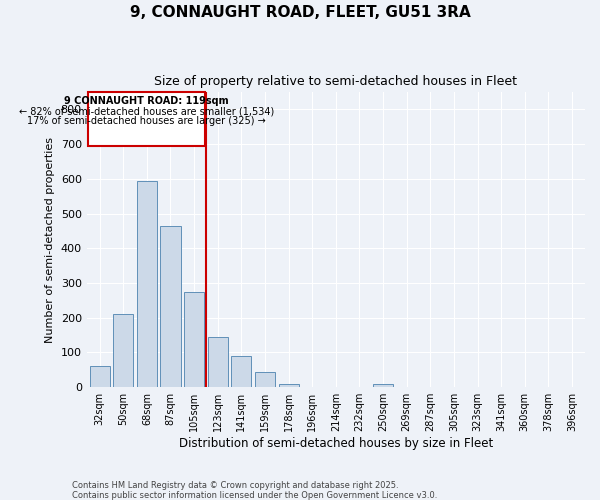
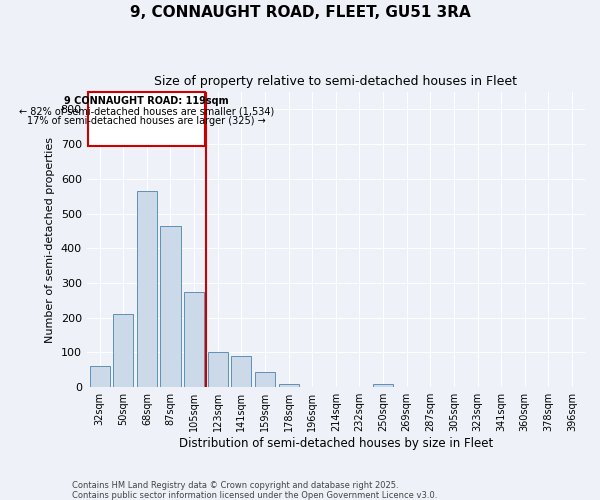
68sqm: 595 -> 565
123sqm: 145 -> 100
